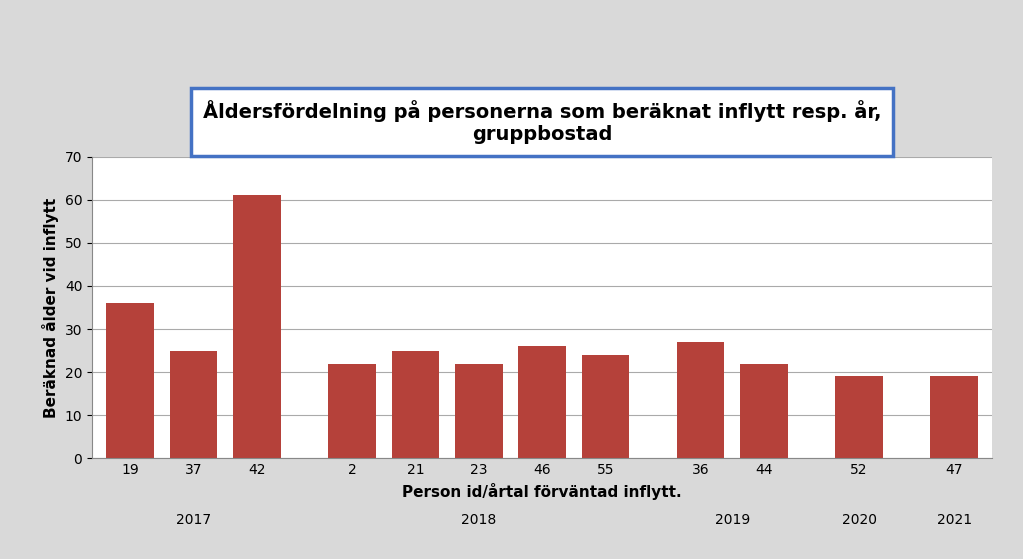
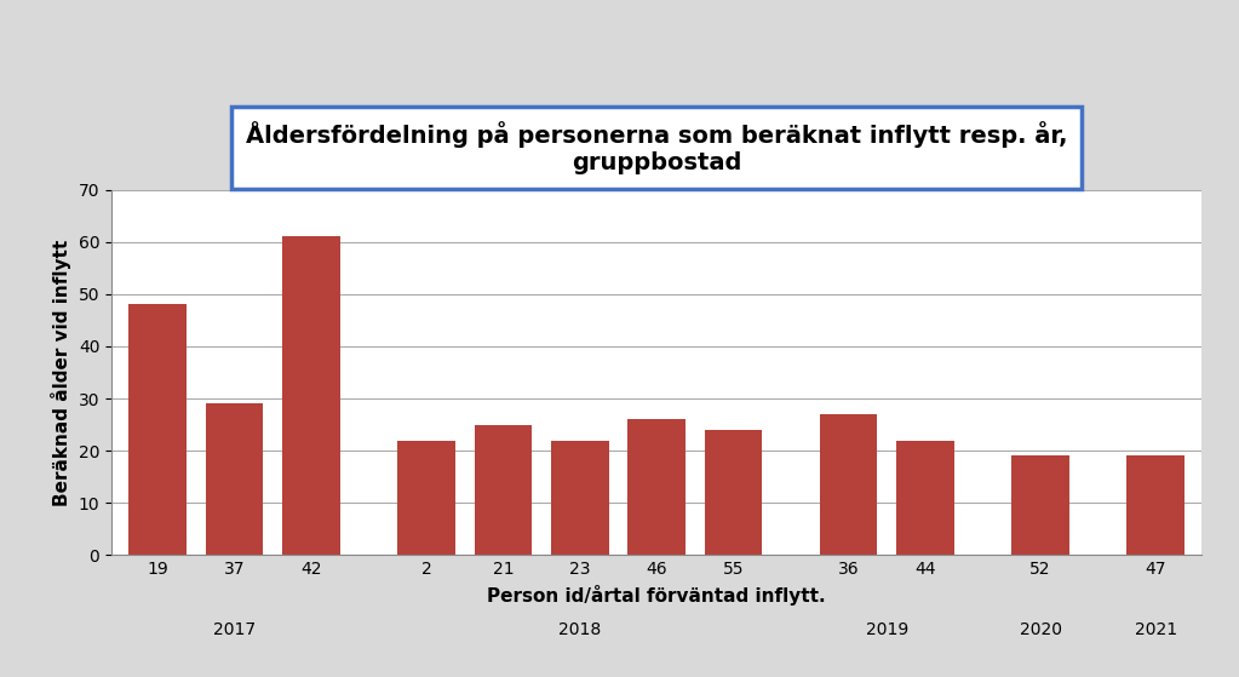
19: 36 -> 48
37: 25 -> 29
